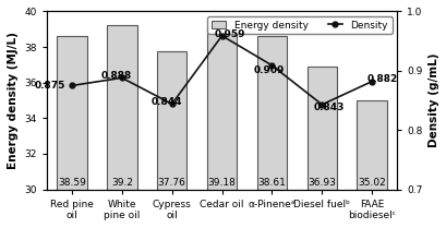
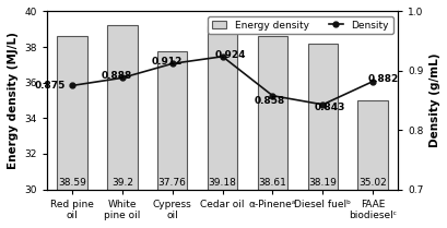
Density/Cypress oil: 0.844 -> 0.912
Density/Cedar oil: 0.959 -> 0.924
Density/α-Pineneᵃ: 0.909 -> 0.858
Energy density/Diesel fuelᵇ: 36.93 -> 38.19
